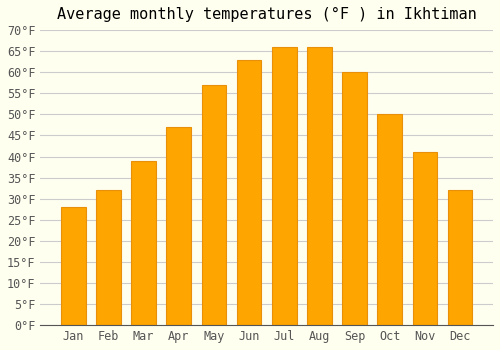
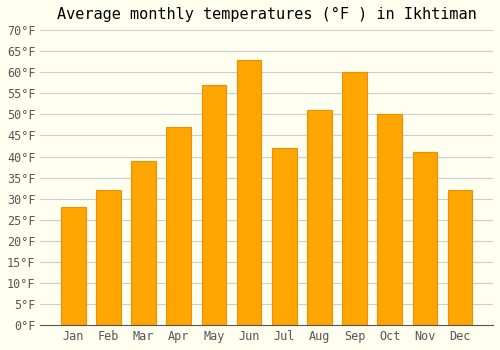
Jul: 66°F -> 42°F
Aug: 66°F -> 51°F
